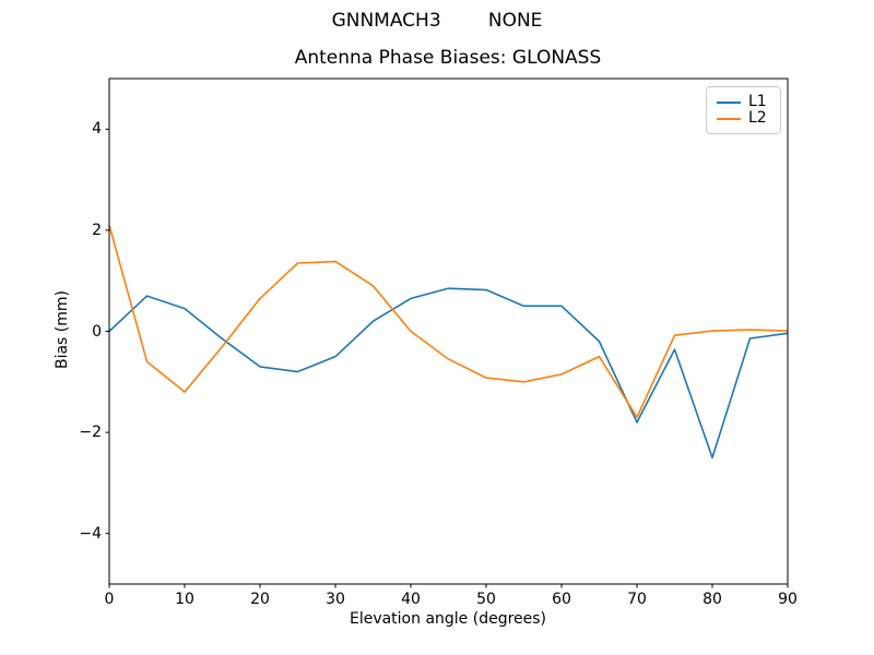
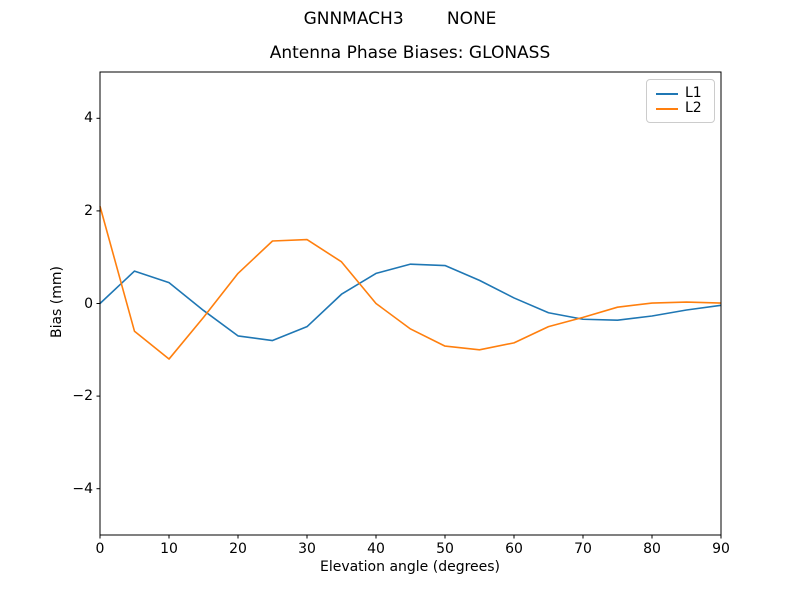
L1/60: 0.5 -> 0.1
L1/70: -1.8 -> -0.3
L2/70: -1.7 -> -0.3
L1/80: -2.5 -> -0.3
